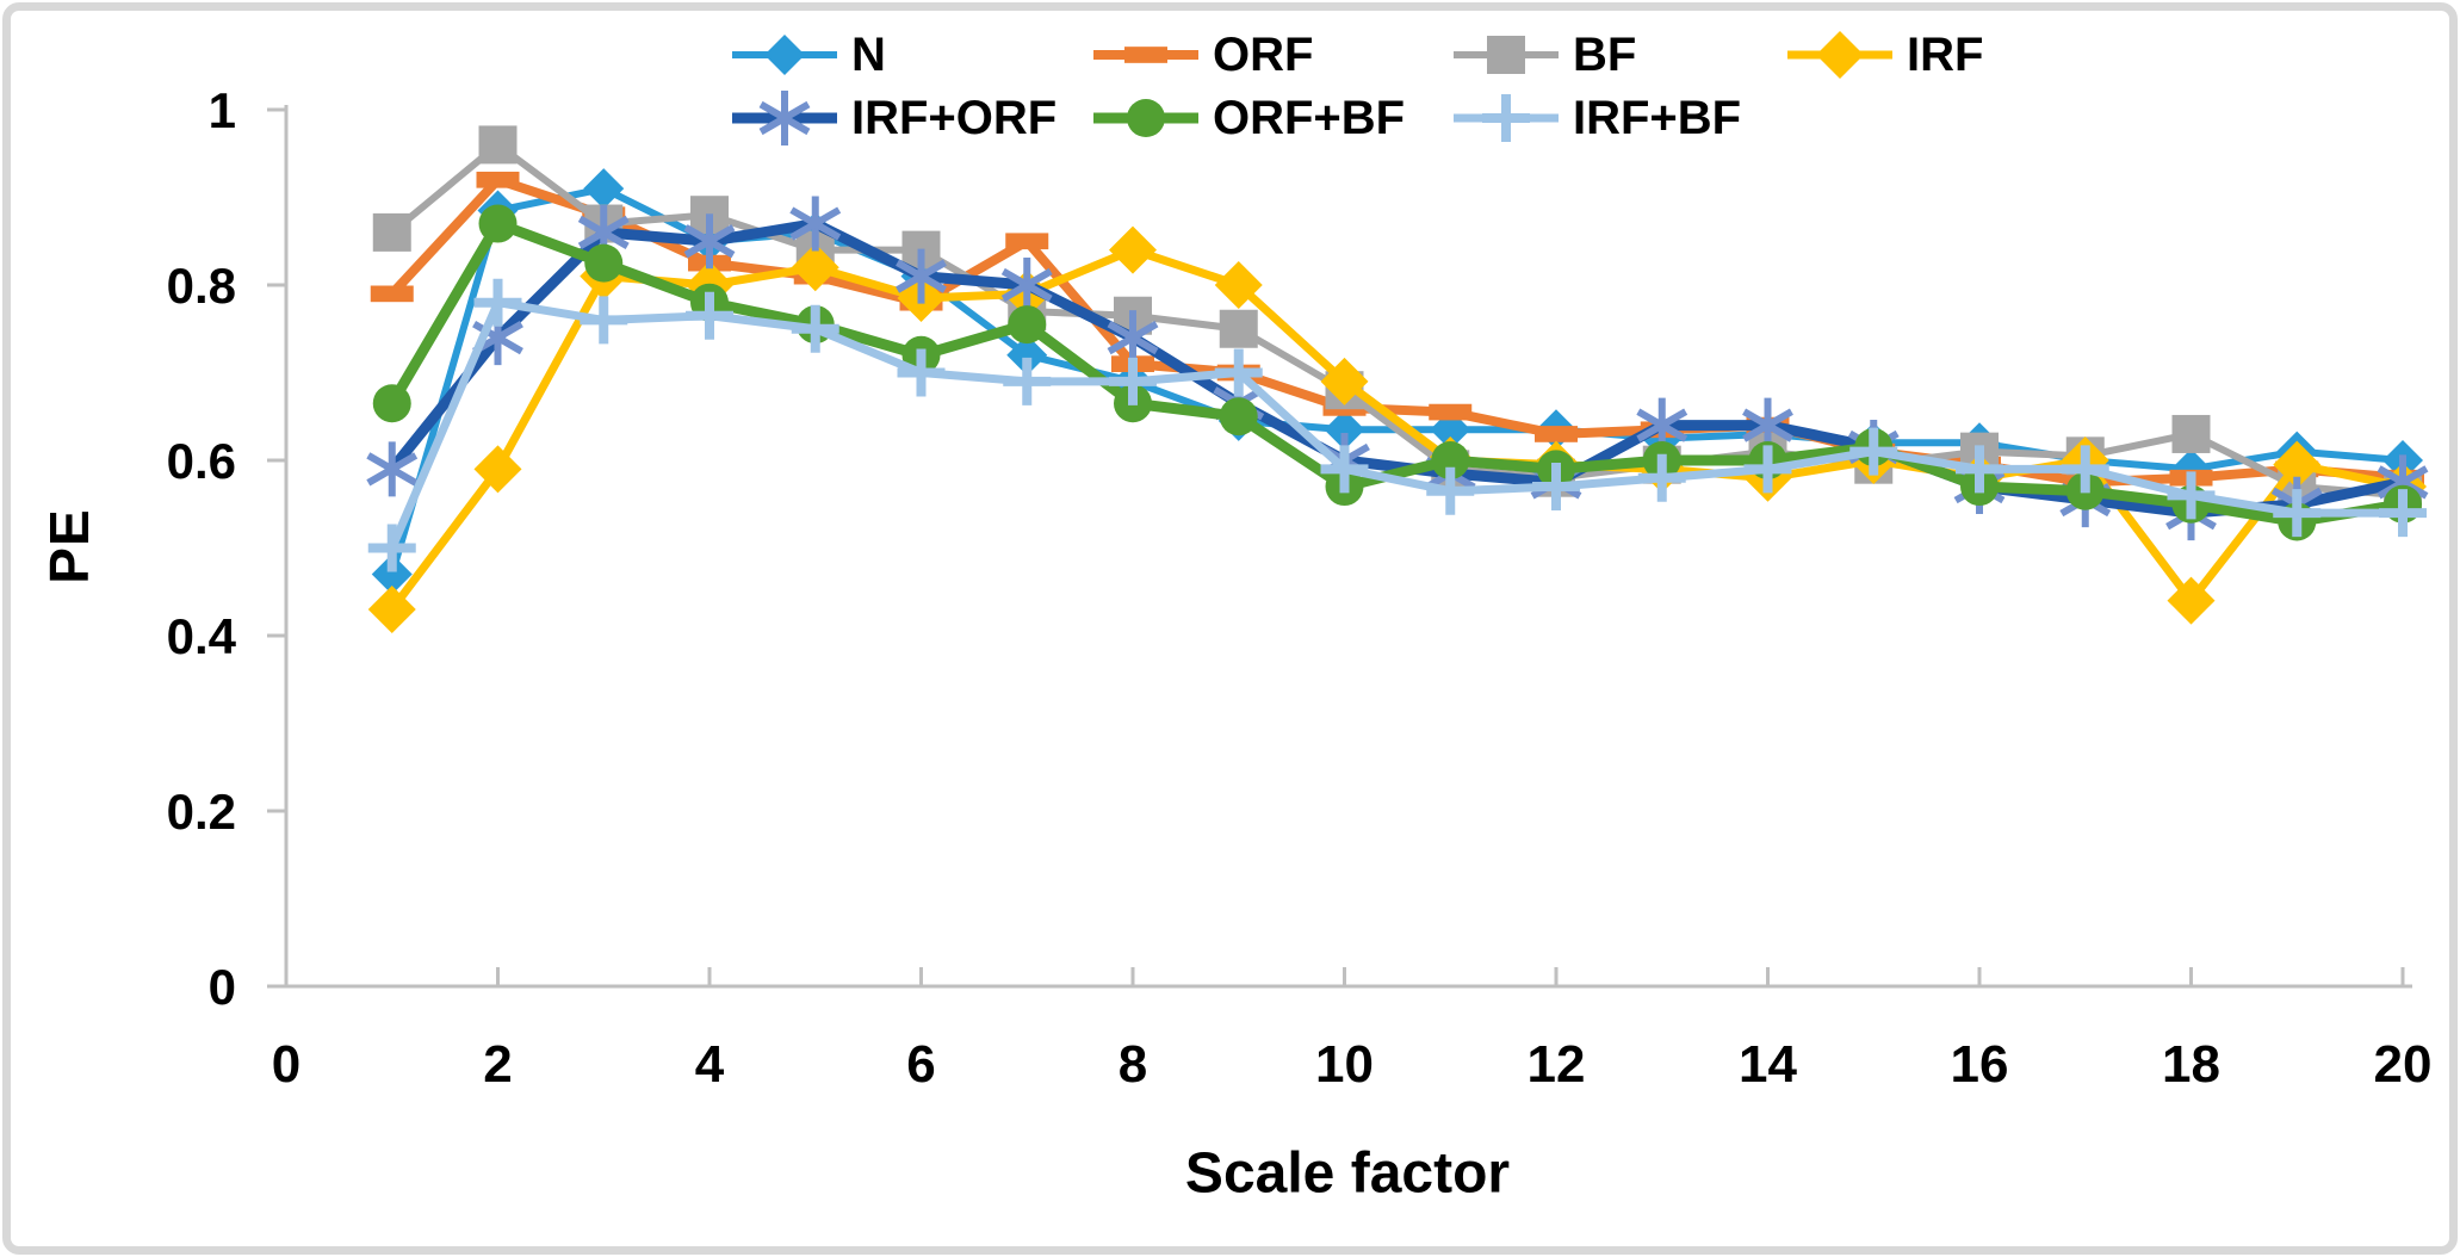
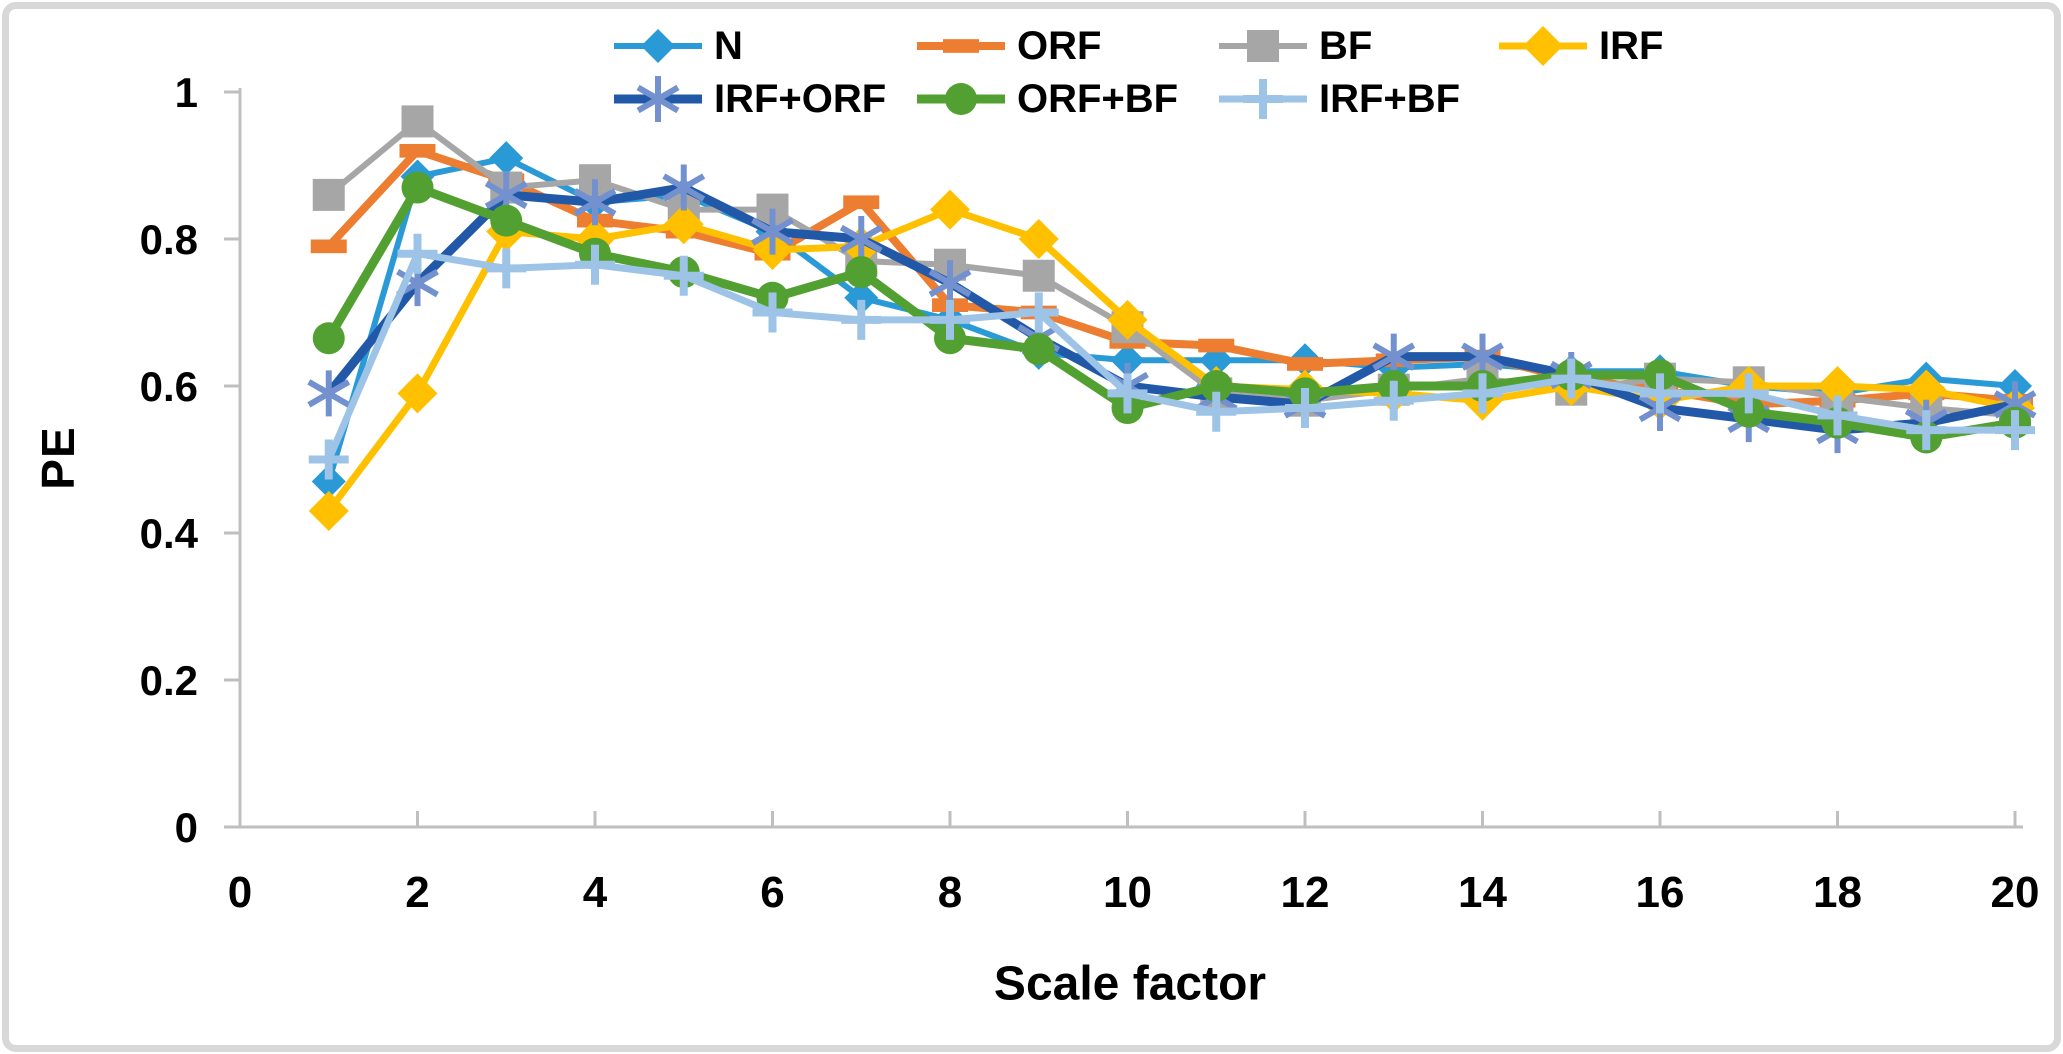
ORF+BF/16: 0.57 -> 0.61
BF/18: 0.63 -> 0.58
IRF/18: 0.44 -> 0.60
